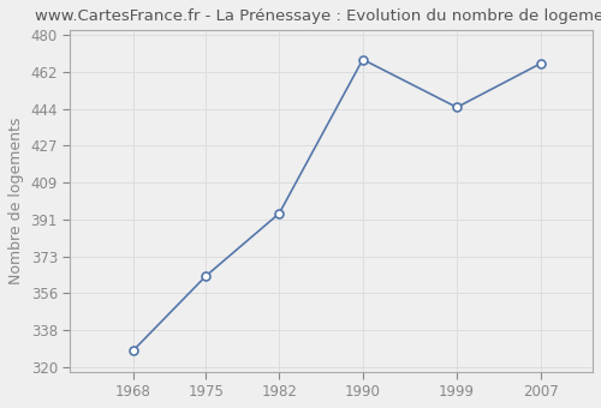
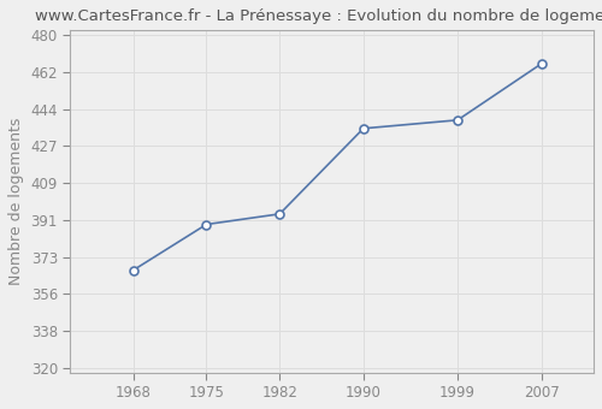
1968: 328 -> 367
1975: 364 -> 389
1990: 468 -> 435
1999: 445 -> 439
